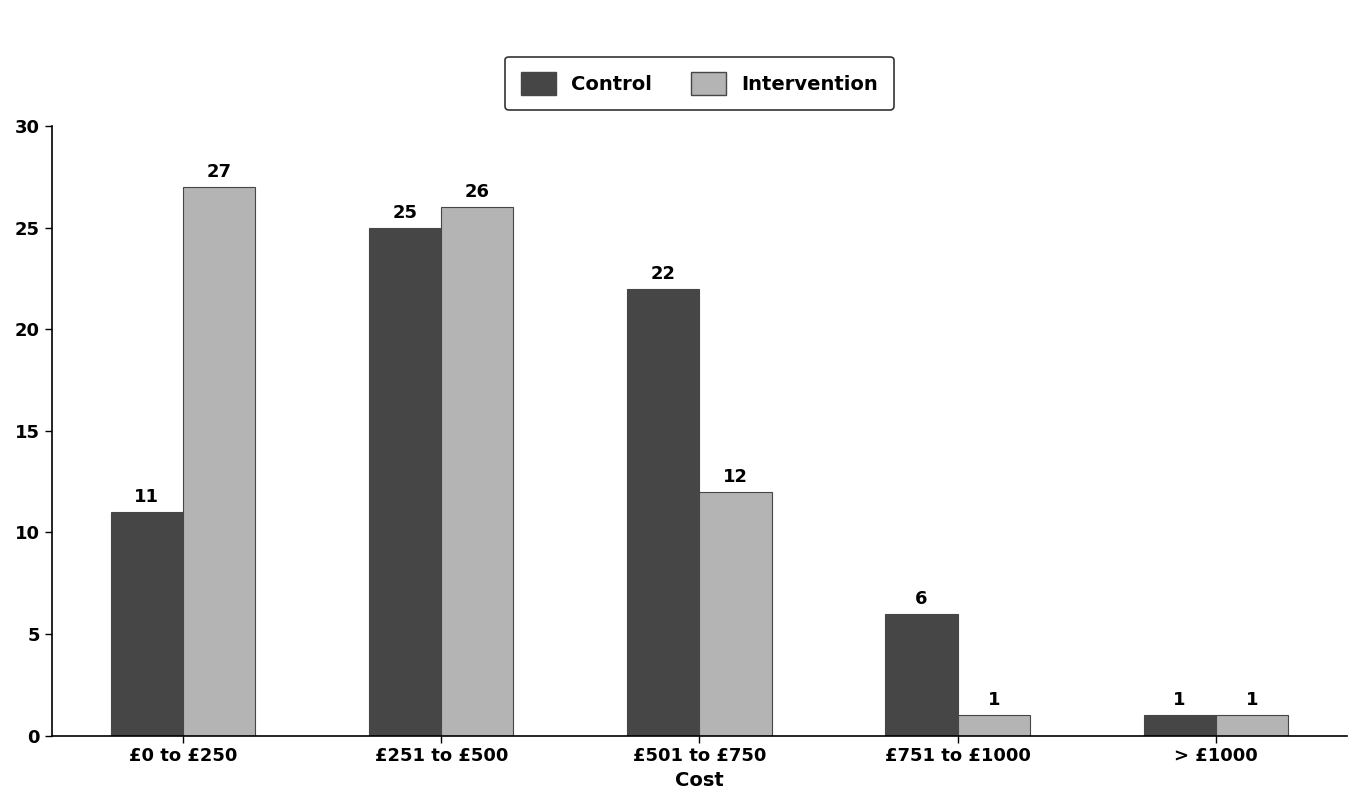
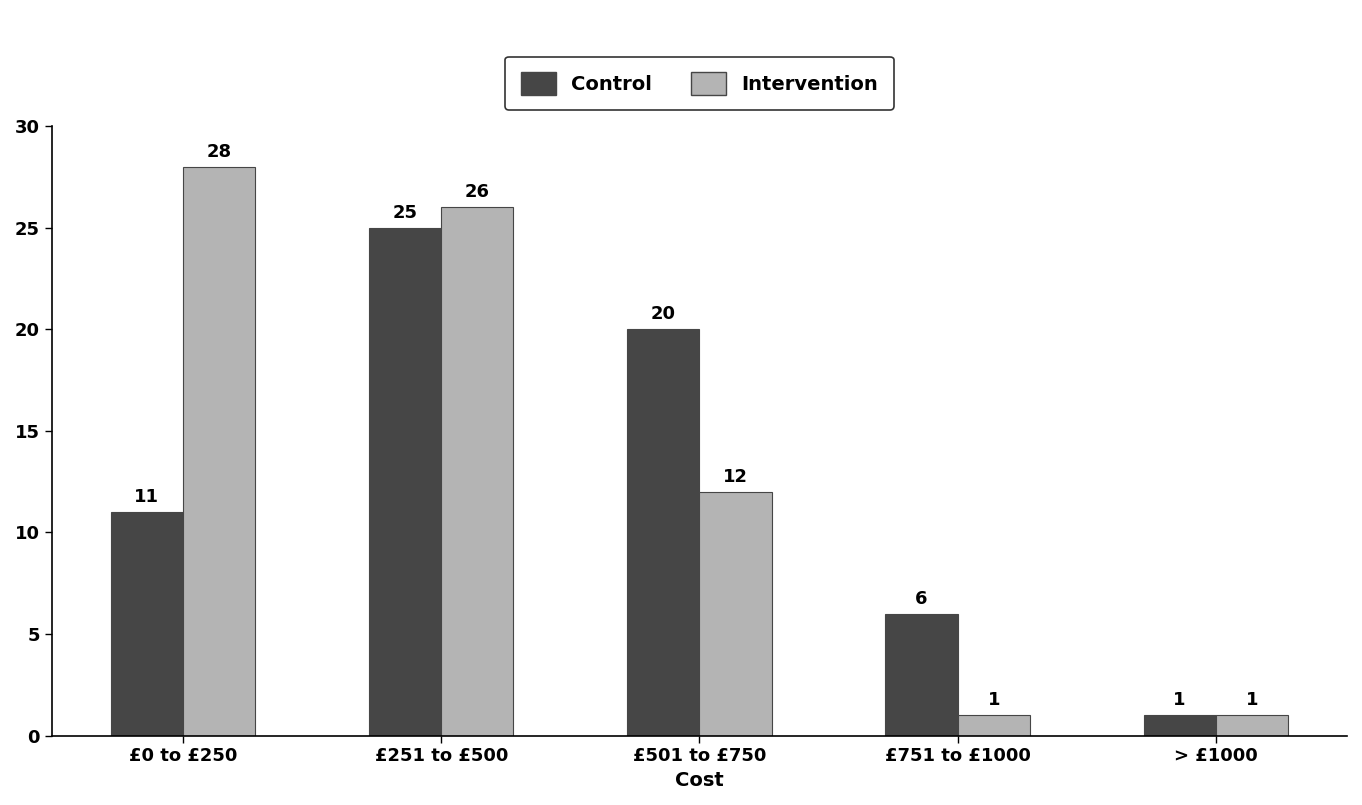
Intervention/£0 to £250: 27 -> 28
Control/£501 to £750: 22 -> 20
